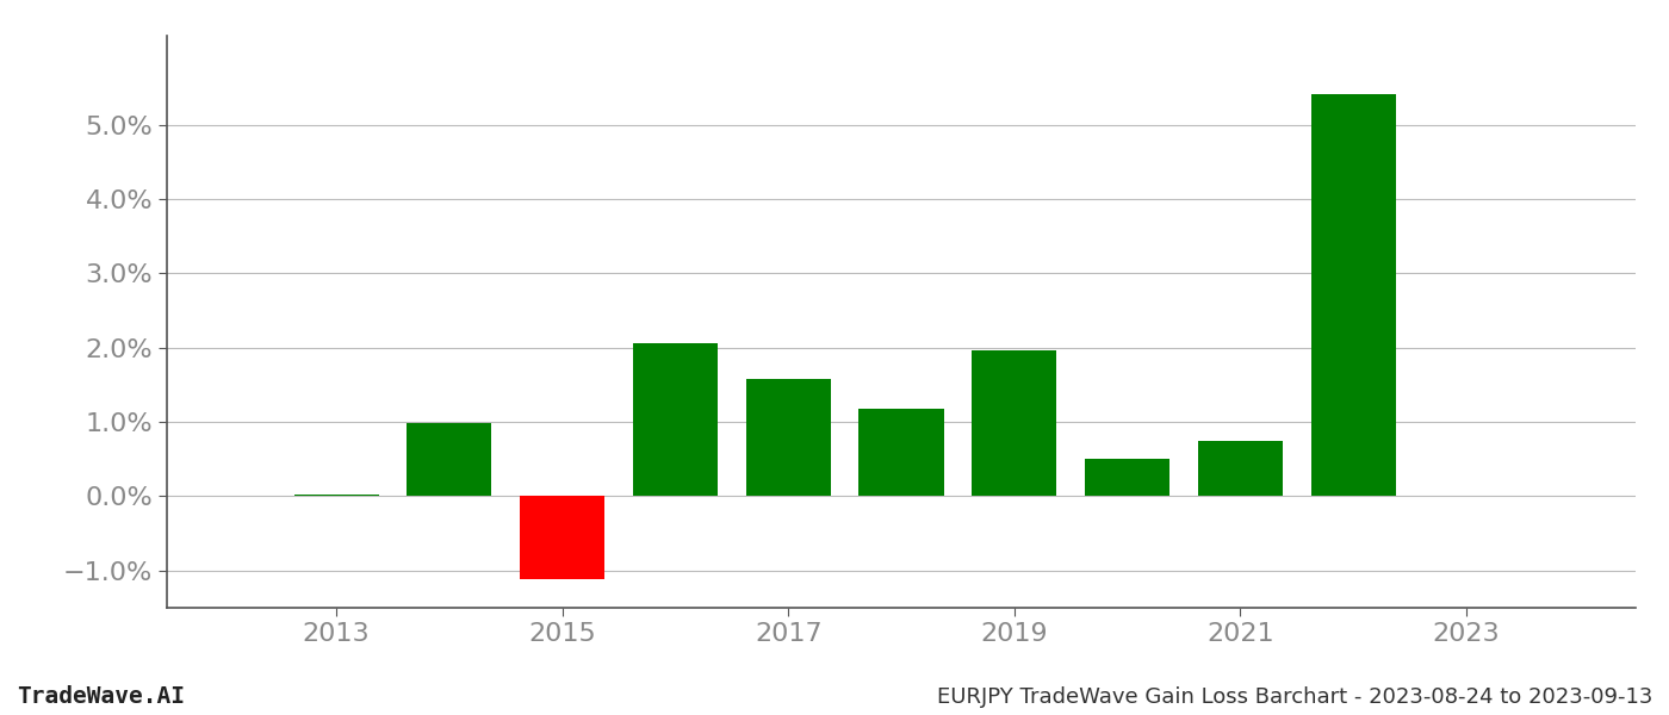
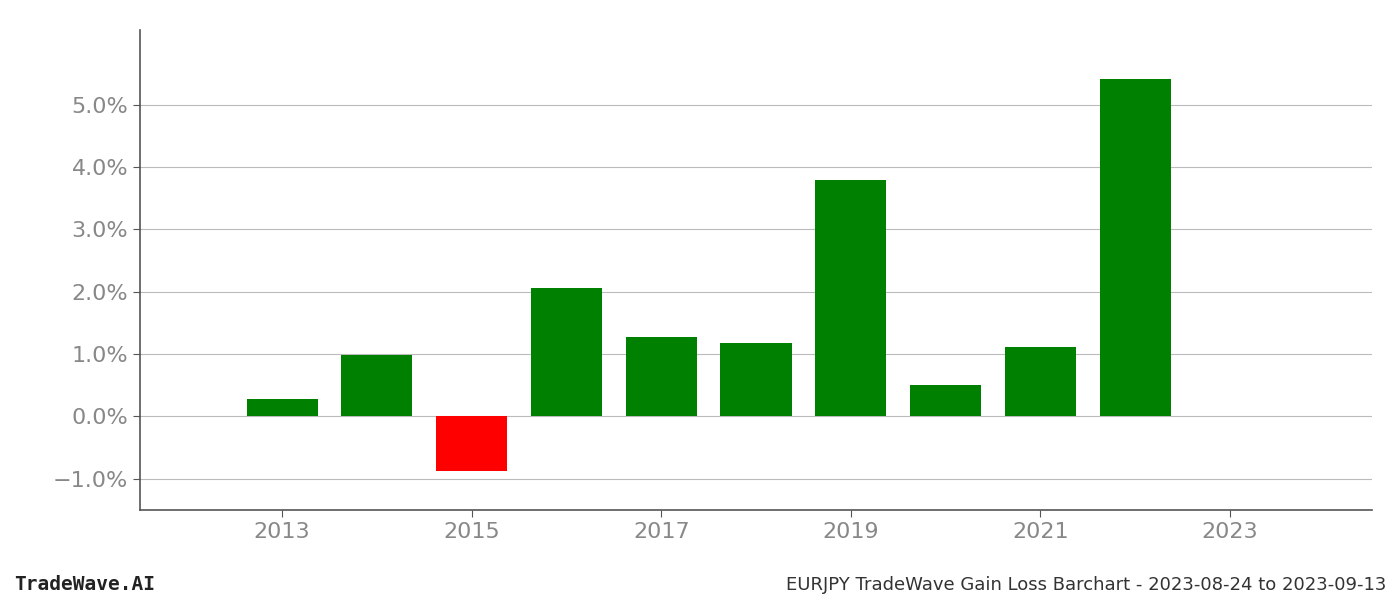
2013: 0.02% -> 0.28%
2015: -1.12% -> -0.88%
2017: 1.58% -> 1.28%
2019: 1.97% -> 3.80%
2021: 0.75% -> 1.12%
